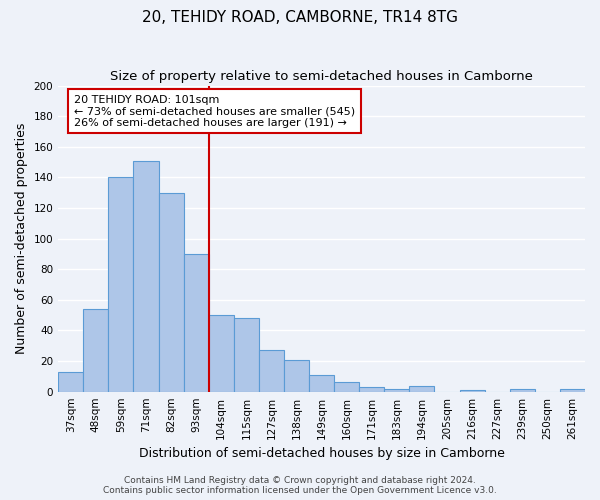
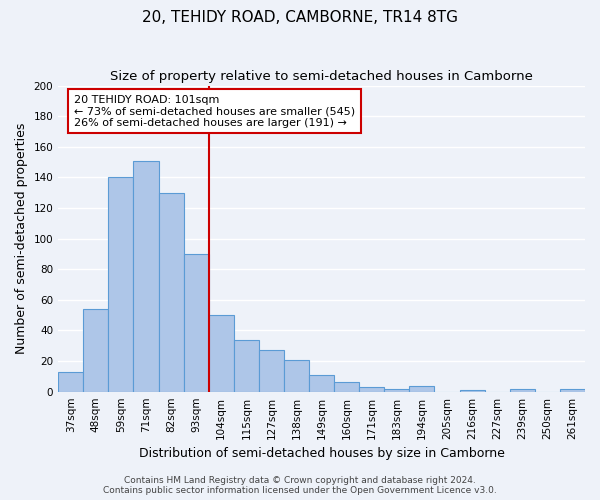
115sqm: 48 -> 34
